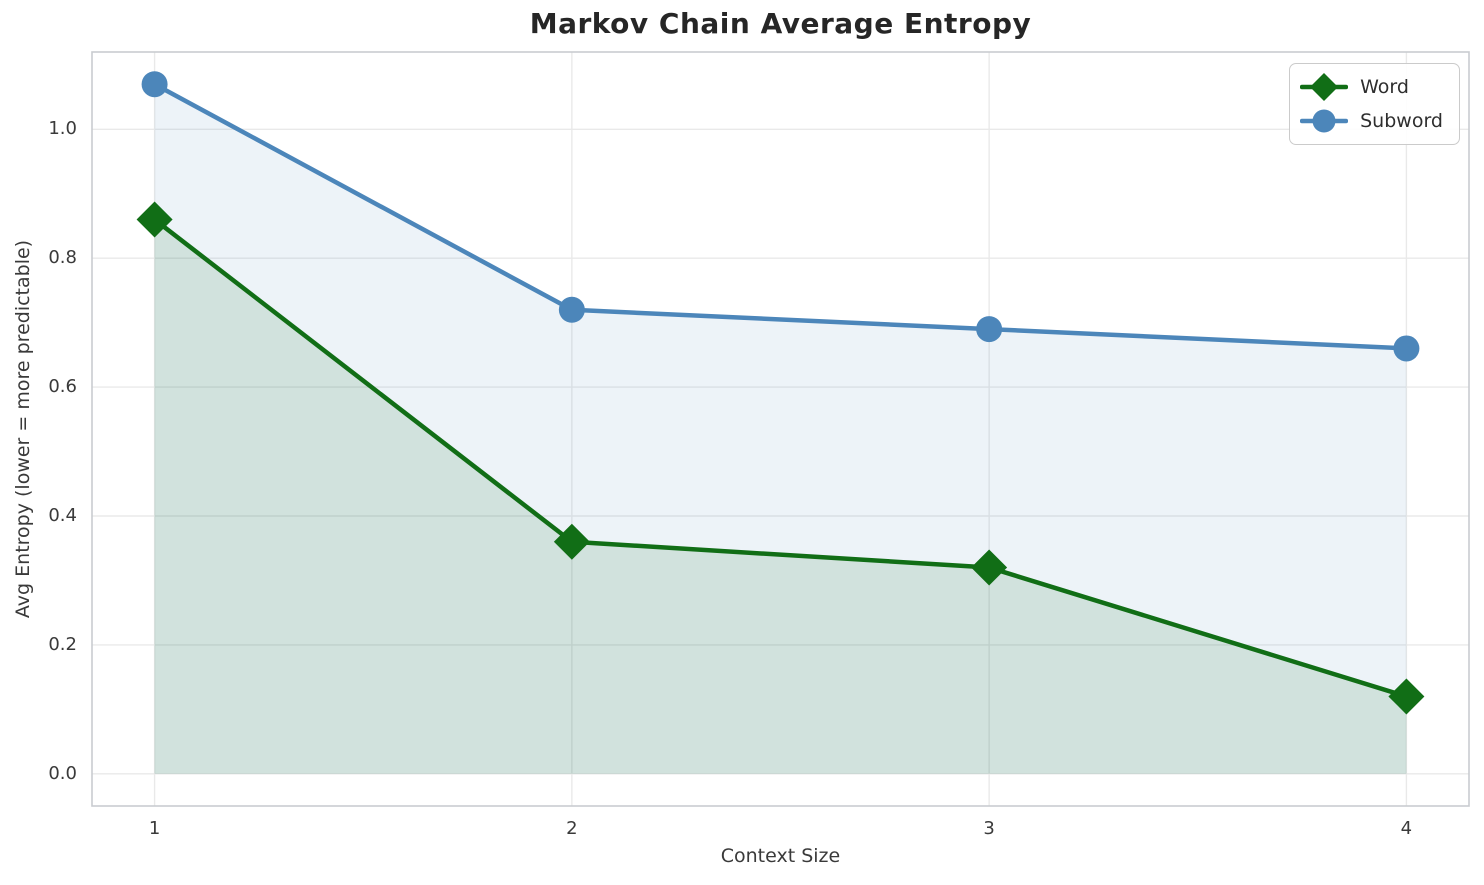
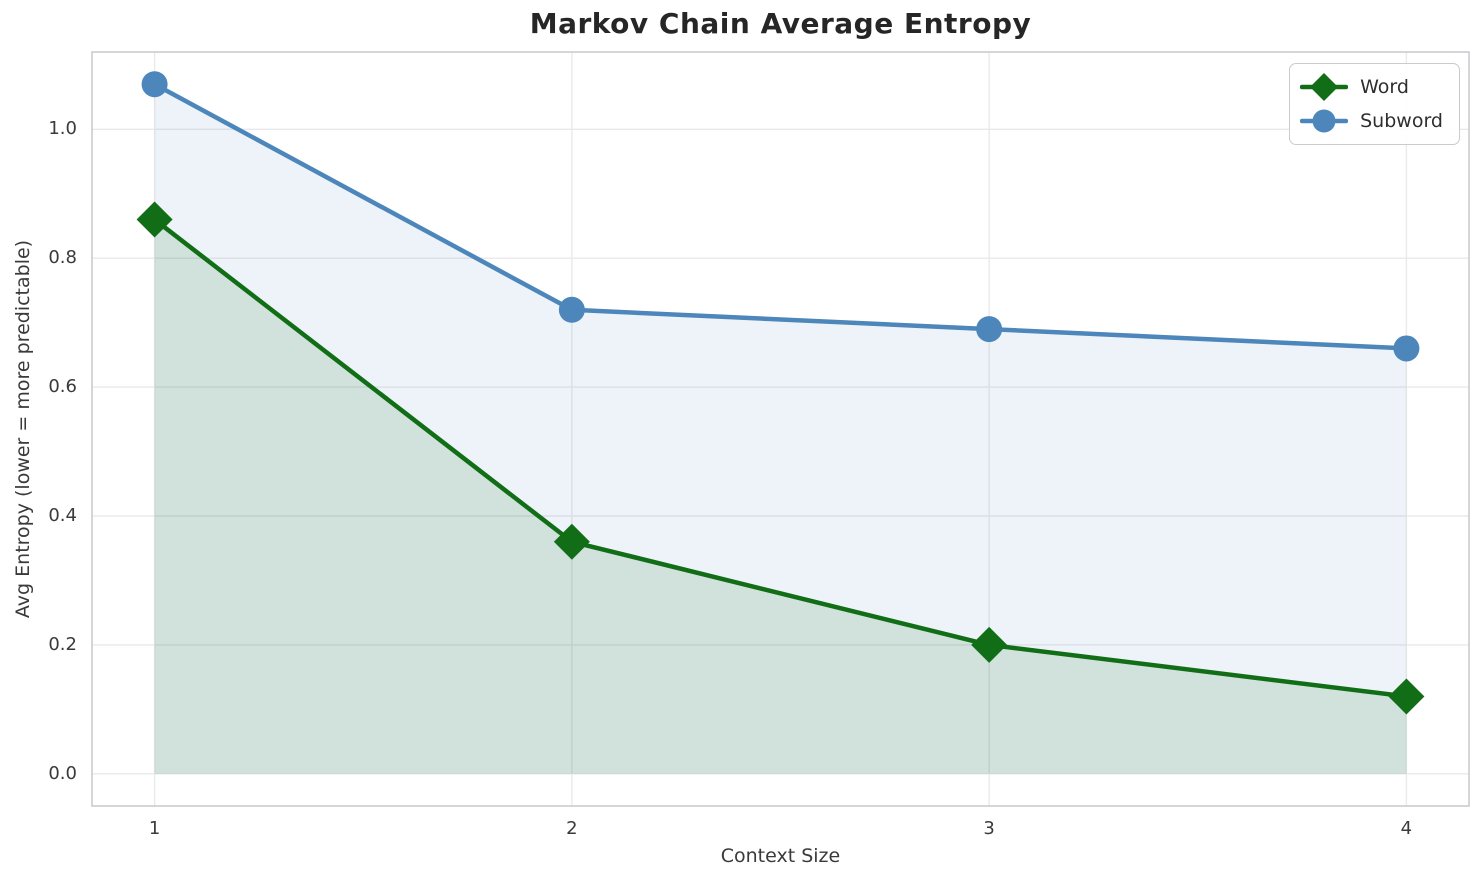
Word/3: 0.32 -> 0.20
